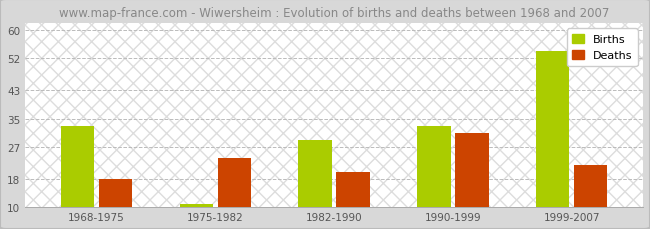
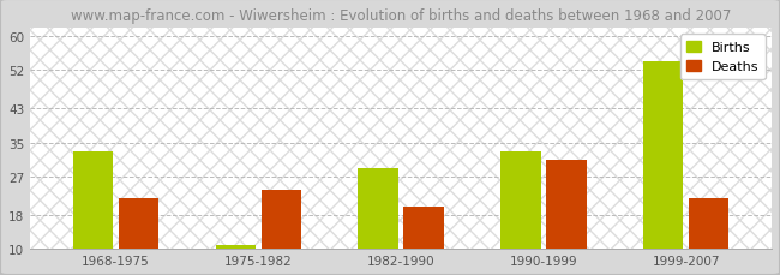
Deaths/1968-1975: 18 -> 22
